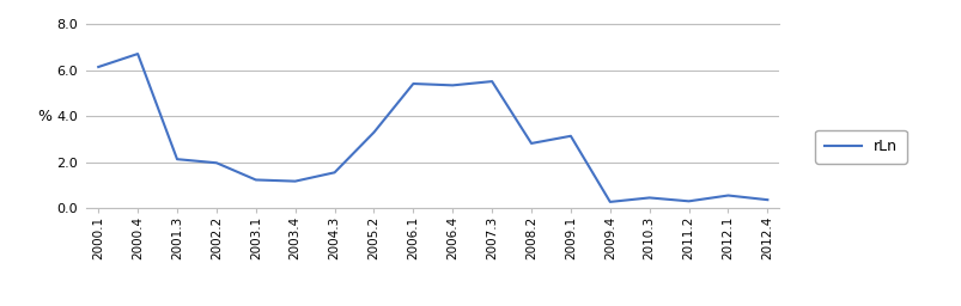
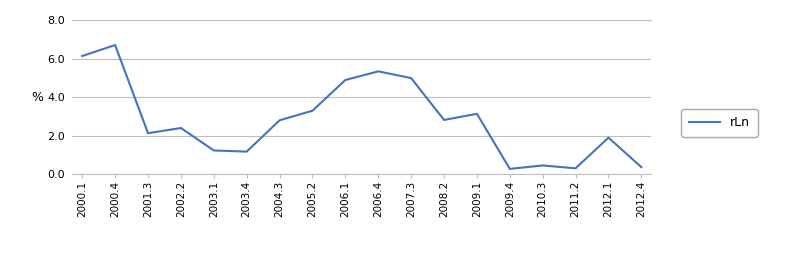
2002.2: 2.0 -> 2.4
2004.3: 1.6 -> 2.8
2006.1: 5.4 -> 4.9
2007.3: 5.5 -> 5.0
2012.1: 0.6 -> 1.9
